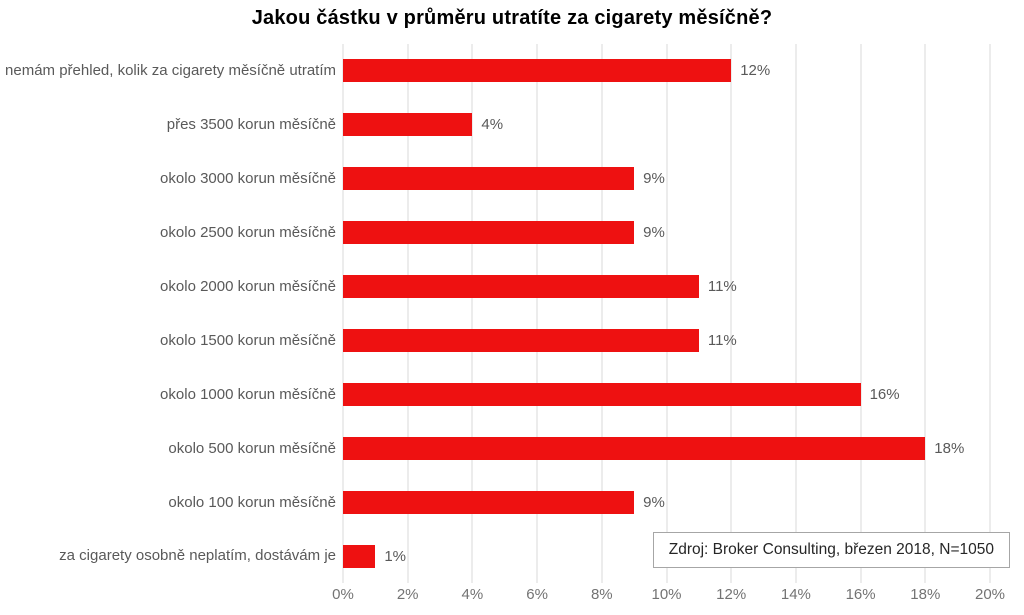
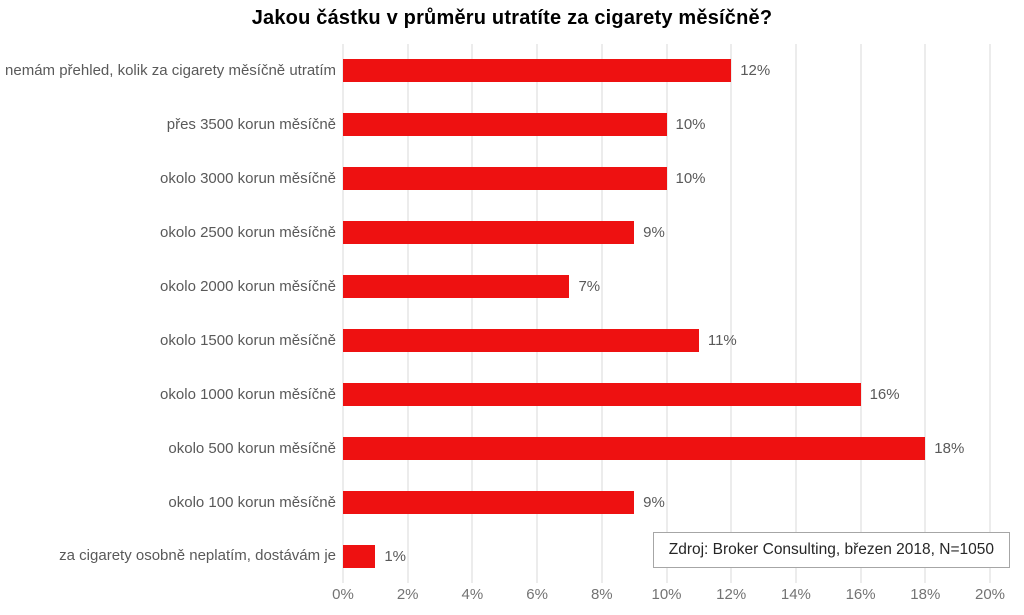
přes 3500 korun měsíčně: 4% -> 10%
okolo 3000 korun měsíčně: 9% -> 10%
okolo 2000 korun měsíčně: 11% -> 7%
